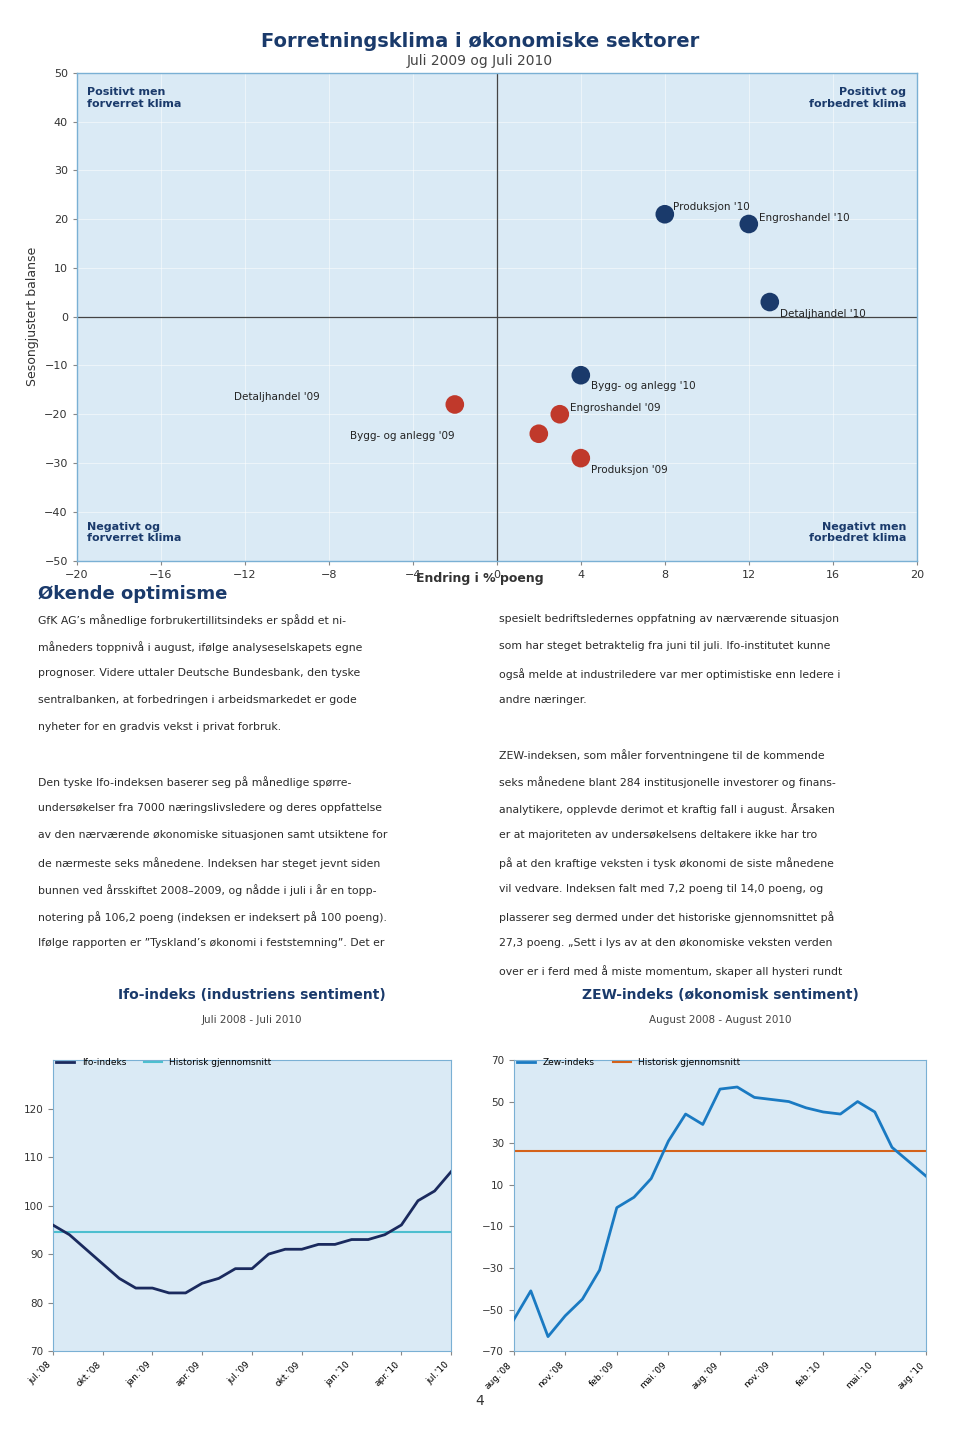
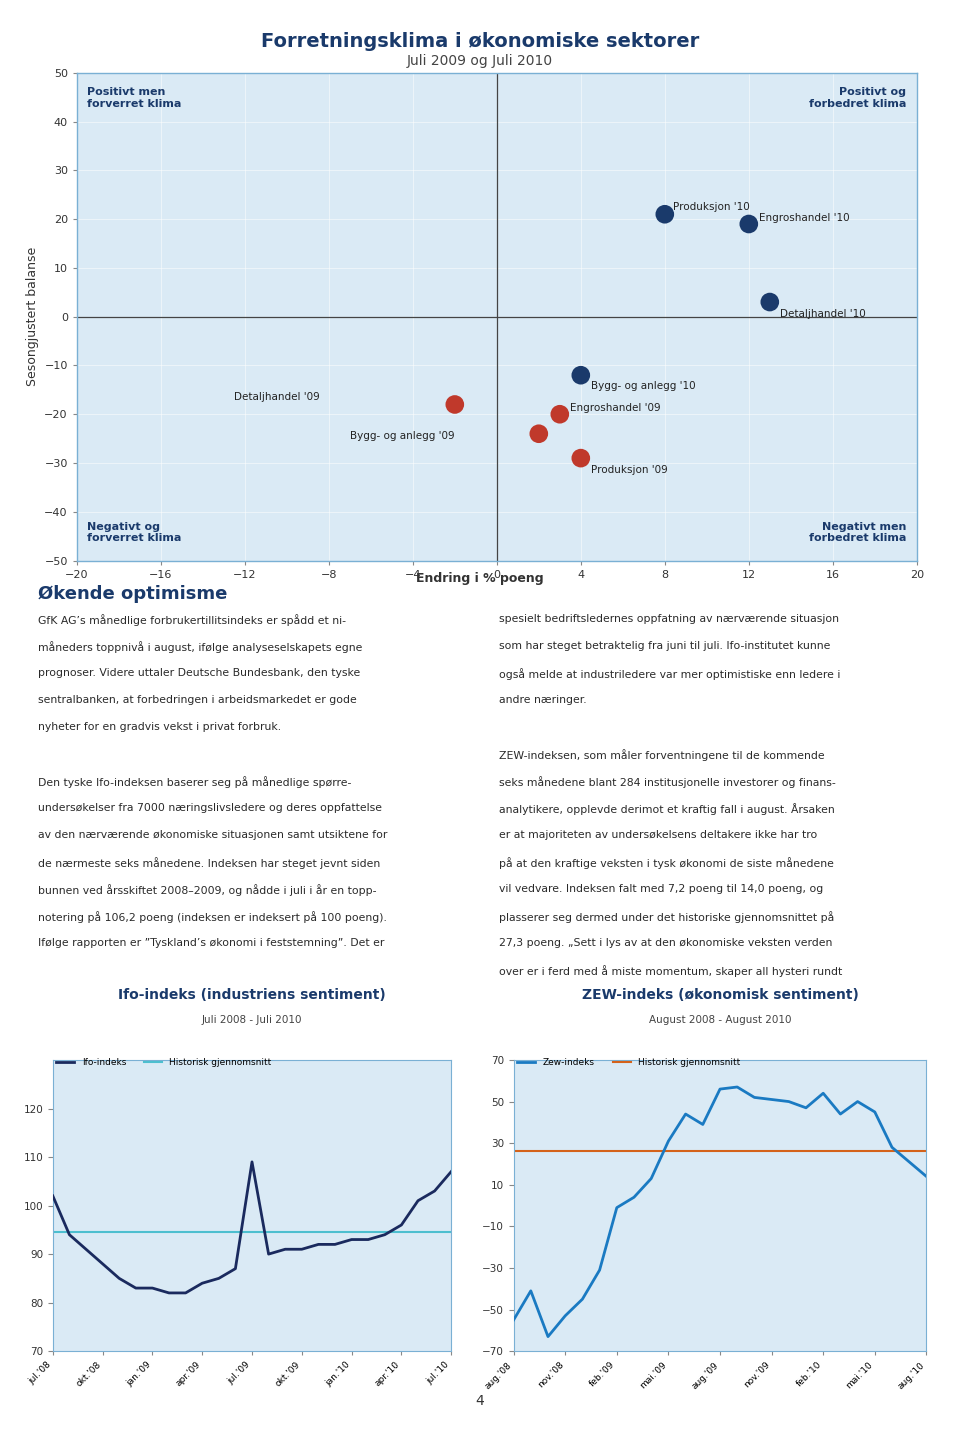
jul.'08: 96 -> 102
jul.'09: 87 -> 109
feb.'10: 45 -> 54
